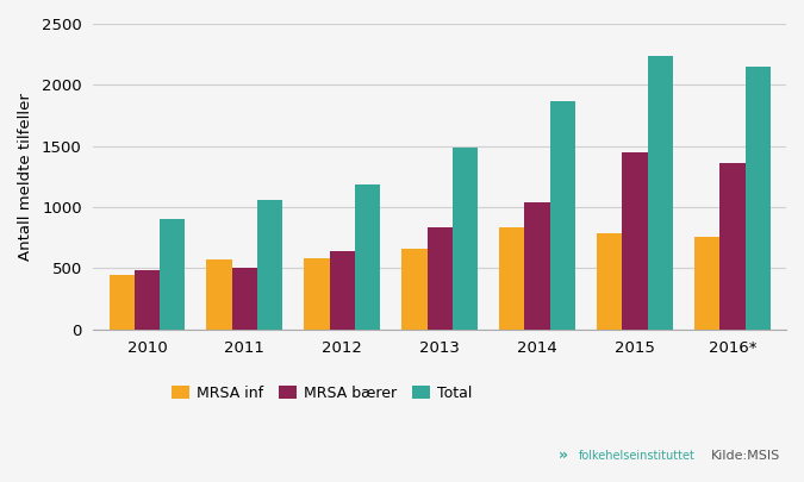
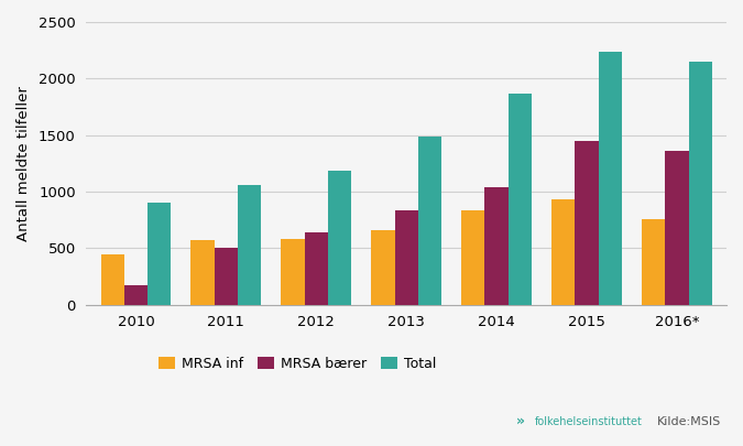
MRSA bærer/2010: 480 -> 170
MRSA inf/2015: 780 -> 930
